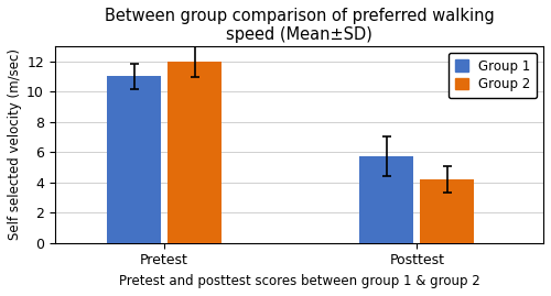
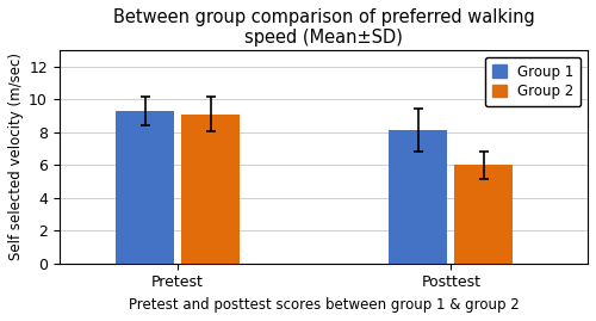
Group 1/Pretest: 11.0 -> 9.3
Group 2/Pretest: 12.0 -> 9.1
Group 1/Posttest: 5.7 -> 8.1
Group 2/Posttest: 4.2 -> 6.0
